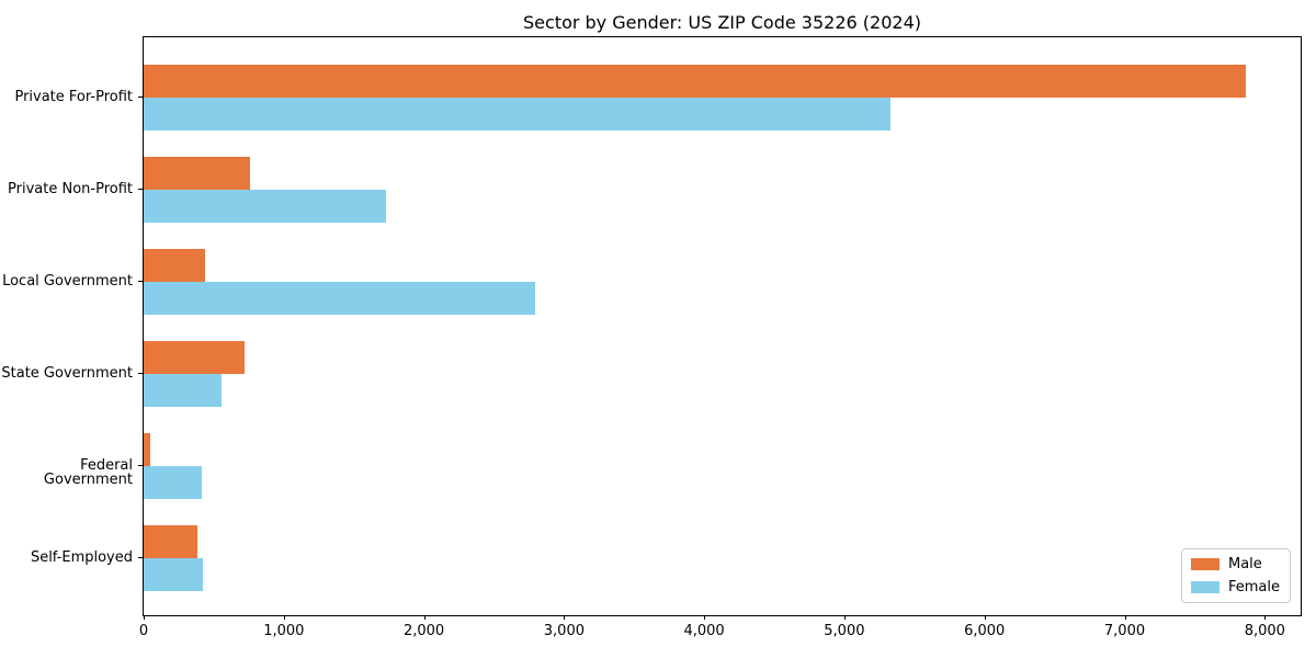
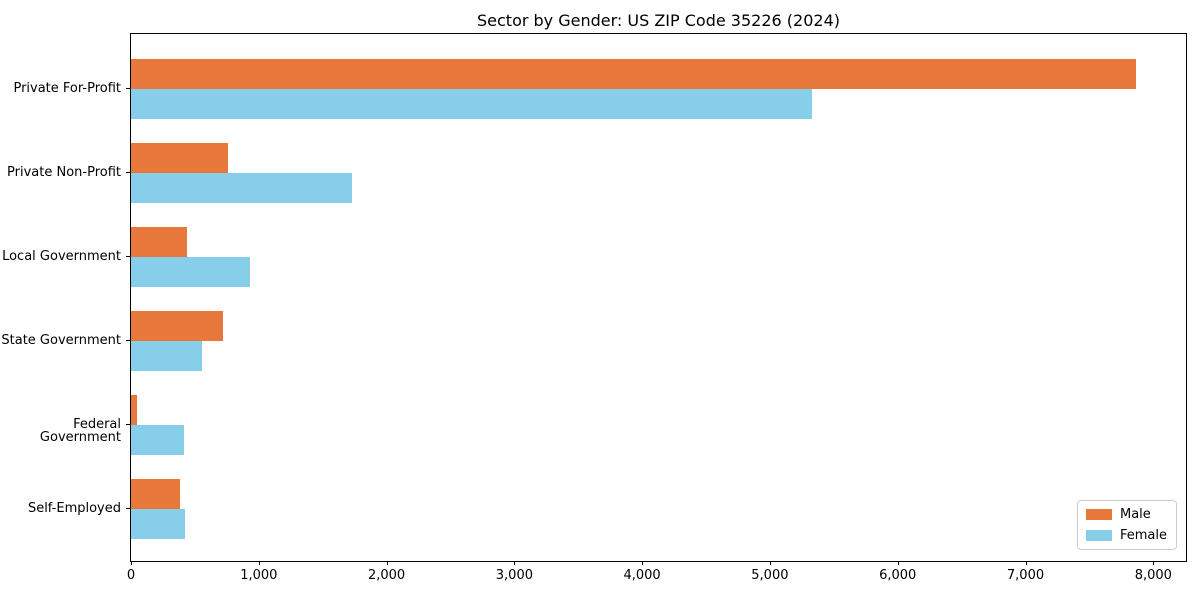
Female/Local Government: 2790 -> 930
